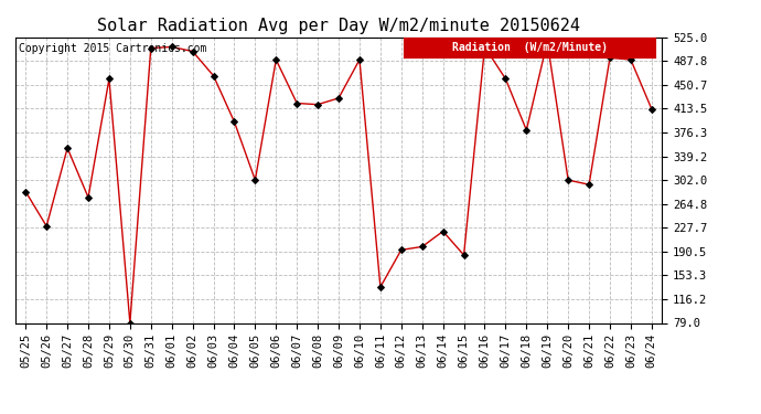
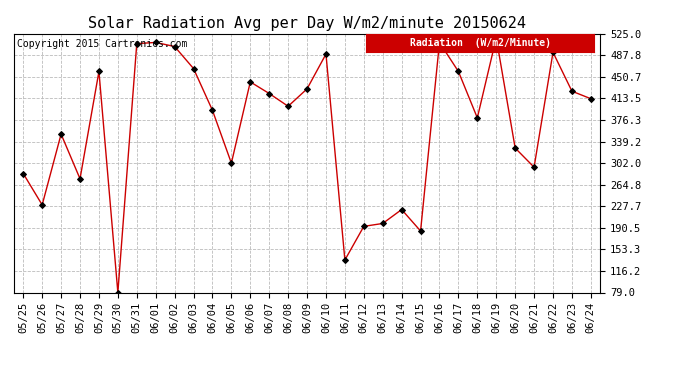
06/06: 490 -> 442
06/08: 420 -> 400
06/20: 302 -> 328
06/23: 490 -> 426
